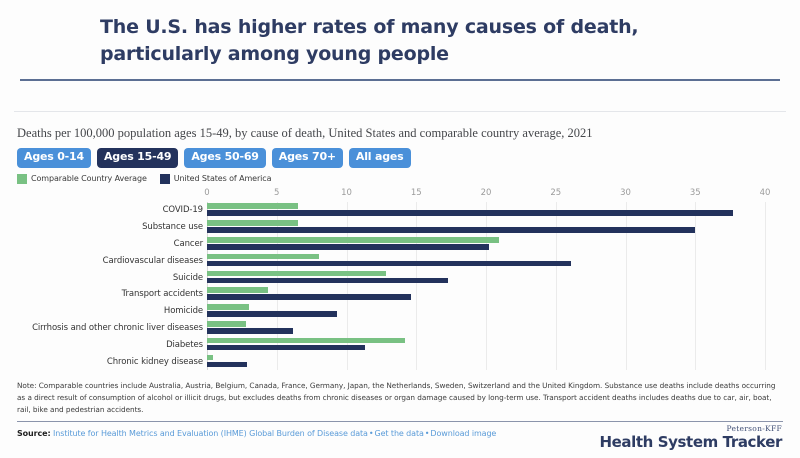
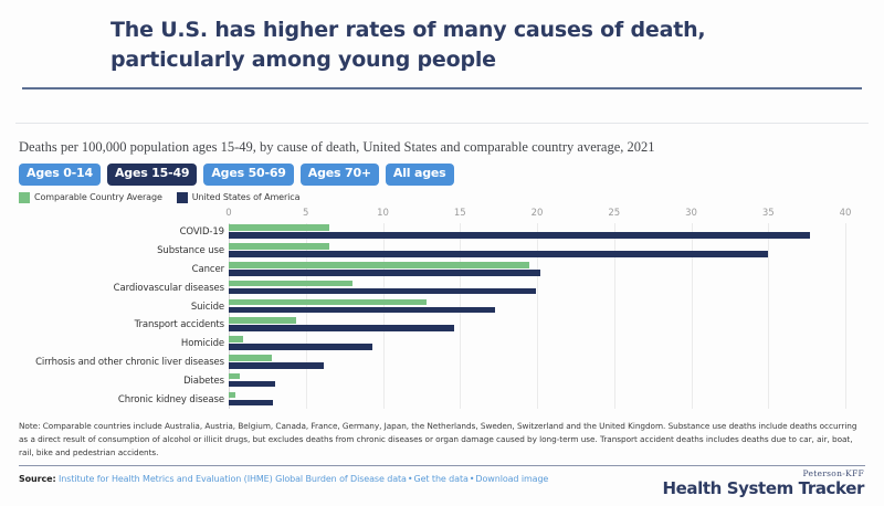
Comparable Country Average/Cancer: 20.9 -> 19.5
United States of America/Cardiovascular diseases: 26.1 -> 19.9
Comparable Country Average/Homicide: 3.0 -> 0.9
Comparable Country Average/Diabetes: 14.2 -> 0.7
United States of America/Diabetes: 11.3 -> 3.0
